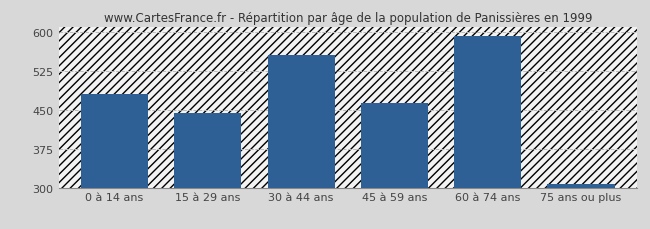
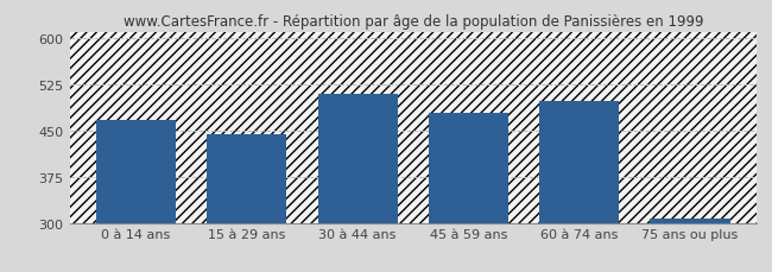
0 à 14 ans: 480 -> 466
30 à 44 ans: 555 -> 510
45 à 59 ans: 463 -> 478
60 à 74 ans: 592 -> 498
